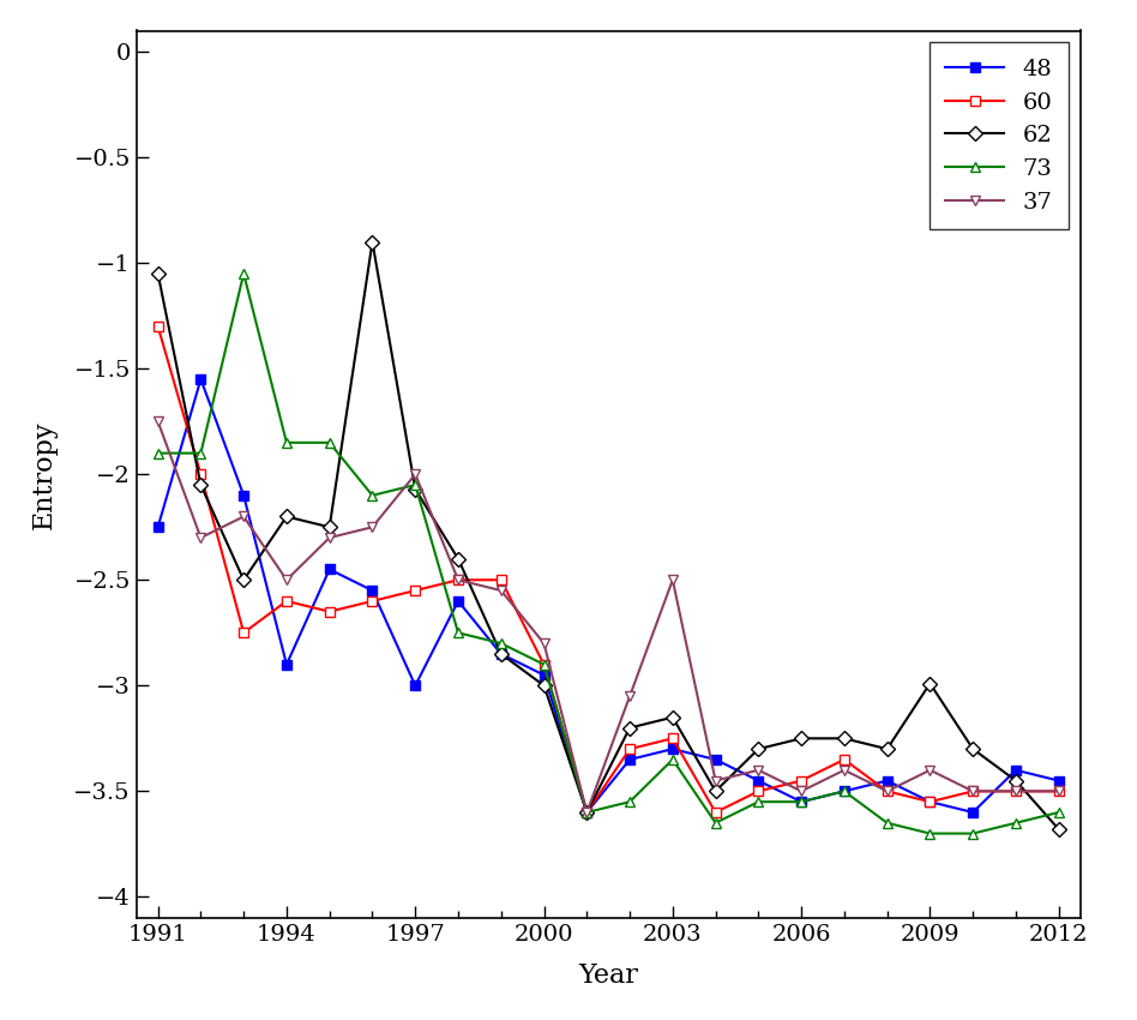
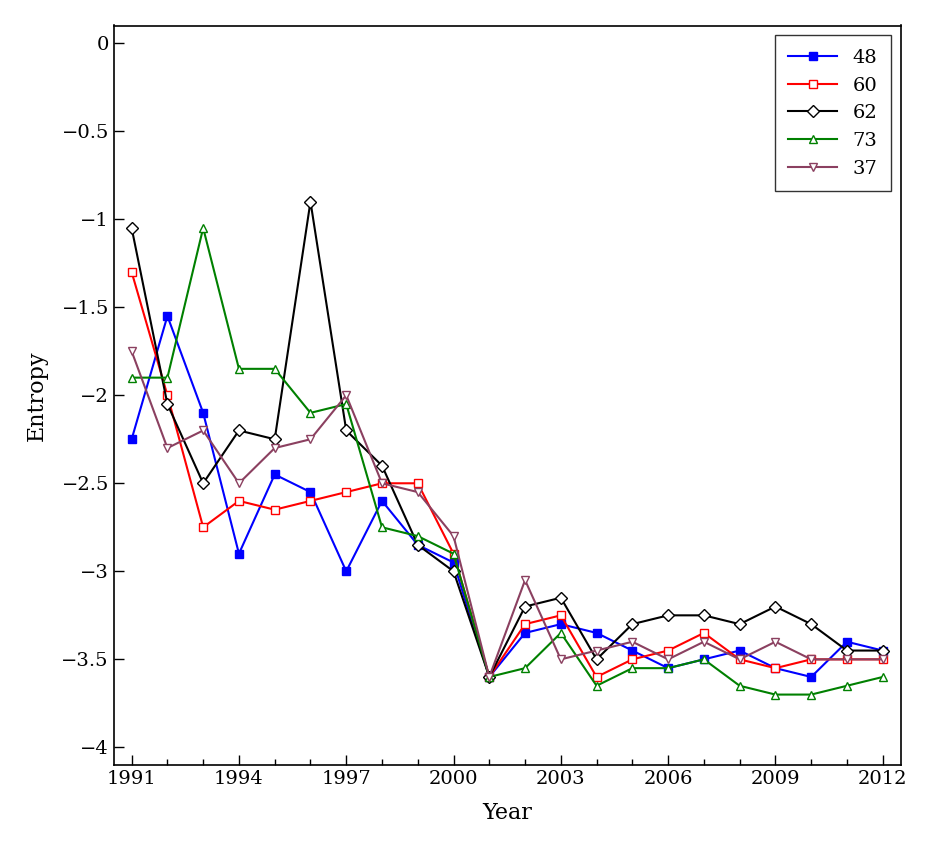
62/1997: -2.07 -> -2.20
37/2003: -2.50 -> -3.50
62/2009: -2.99 -> -3.20
62/2012: -3.68 -> -3.45
